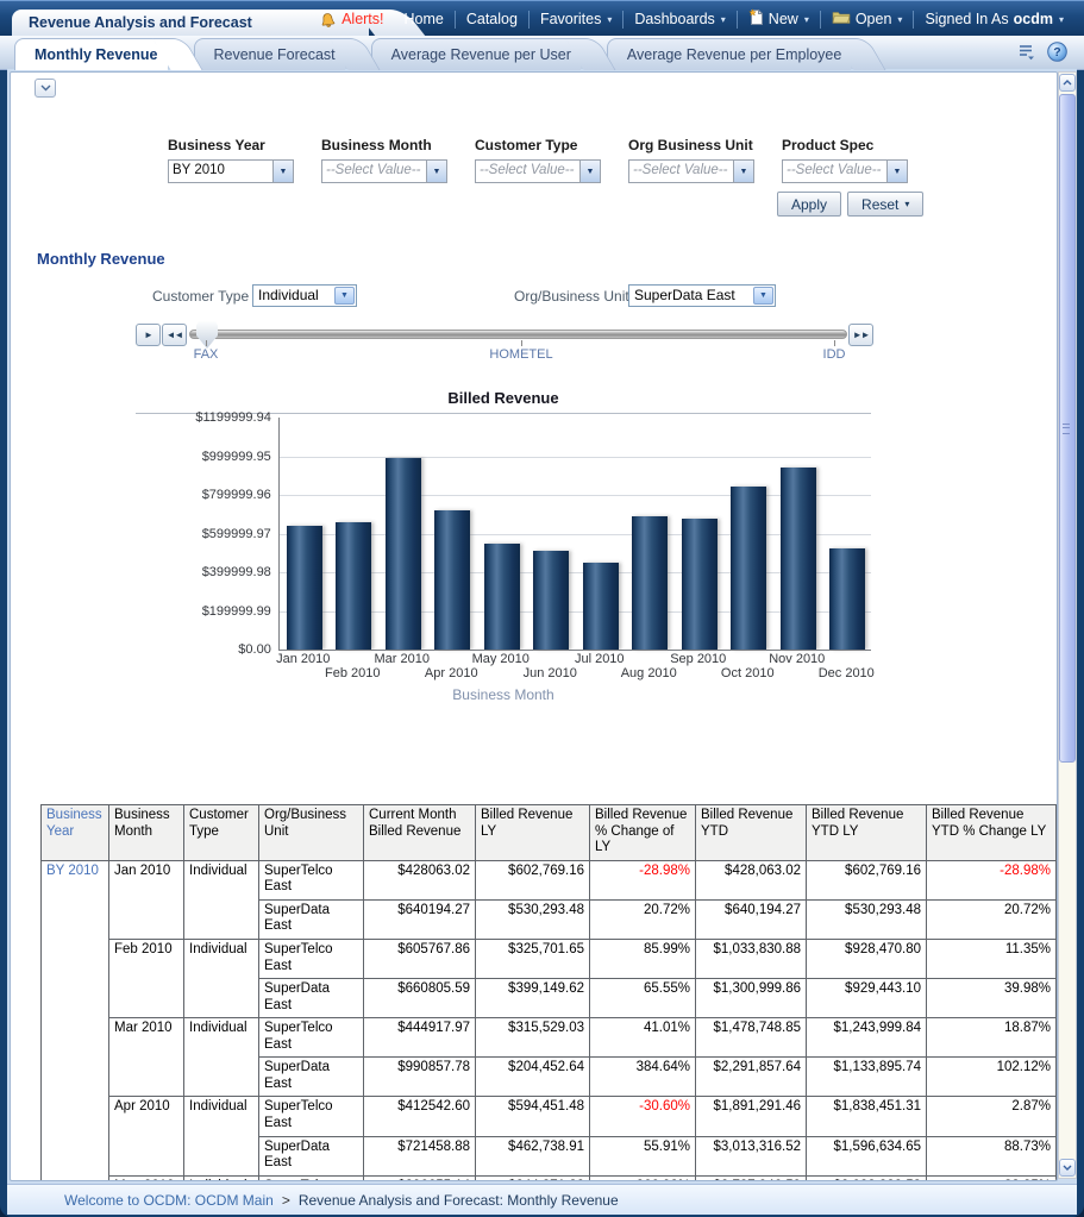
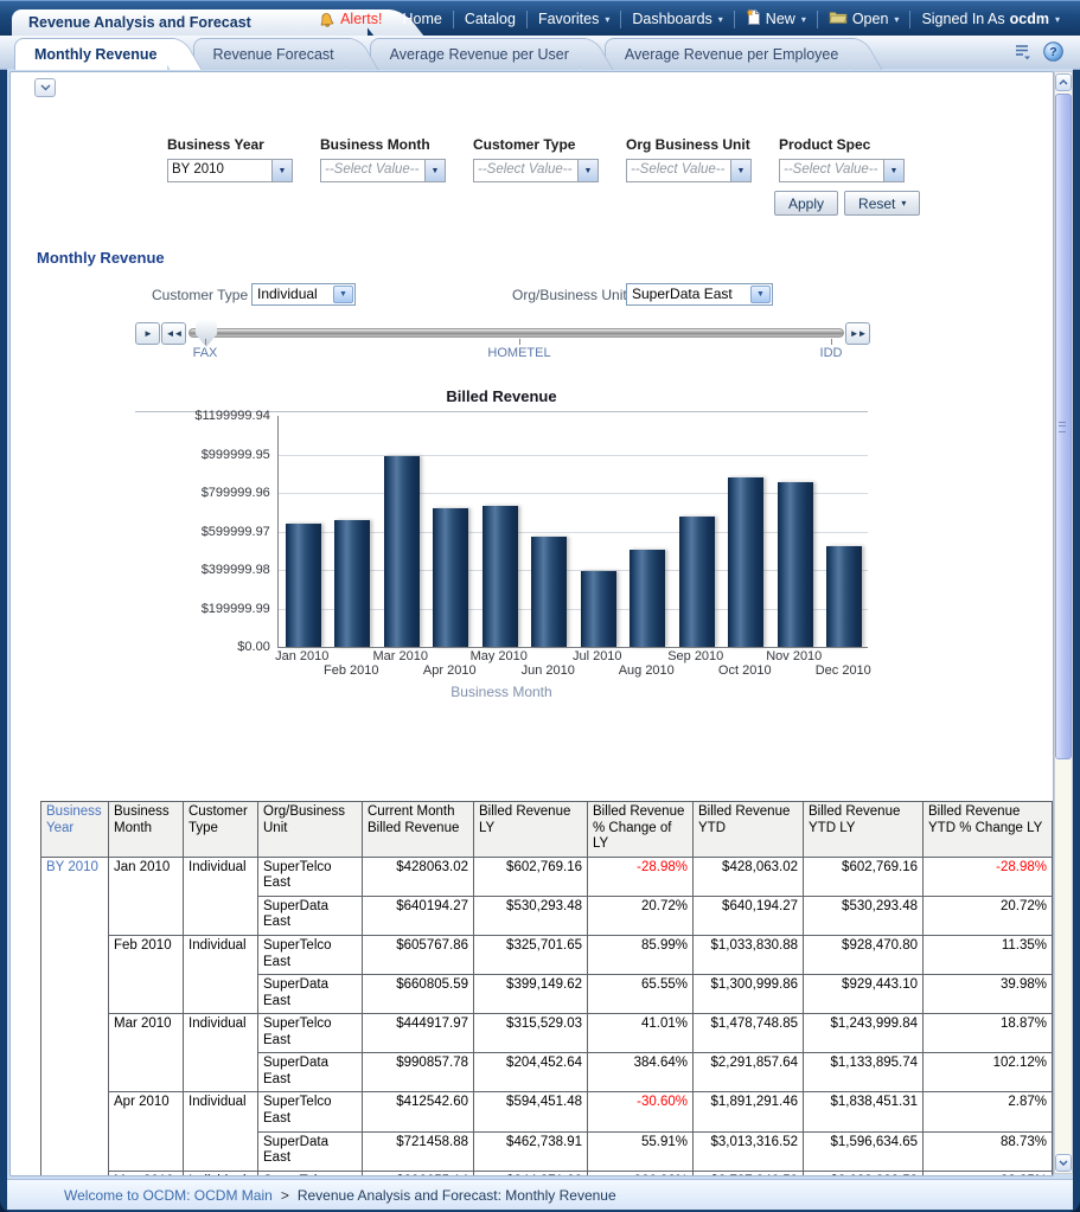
May 2010: $550000 -> $740000
Jun 2010: $510000 -> $570000
Jul 2010: $450000 -> $390000
Aug 2010: $690000 -> $500000
Oct 2010: $840000 -> $880000
Nov 2010: $940000 -> $860000
